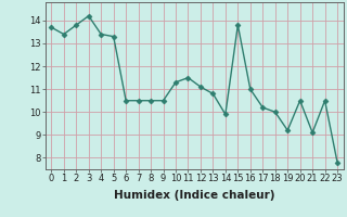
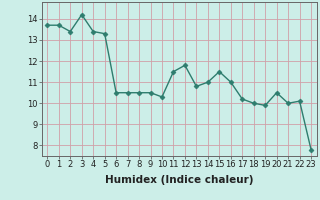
1: 13.4 -> 13.7
2: 13.8 -> 13.4
10: 11.3 -> 10.3
12: 11.1 -> 11.8
14: 9.9 -> 11.0
15: 13.8 -> 11.5
19: 9.2 -> 9.9
21: 9.1 -> 10.0
22: 10.5 -> 10.1
